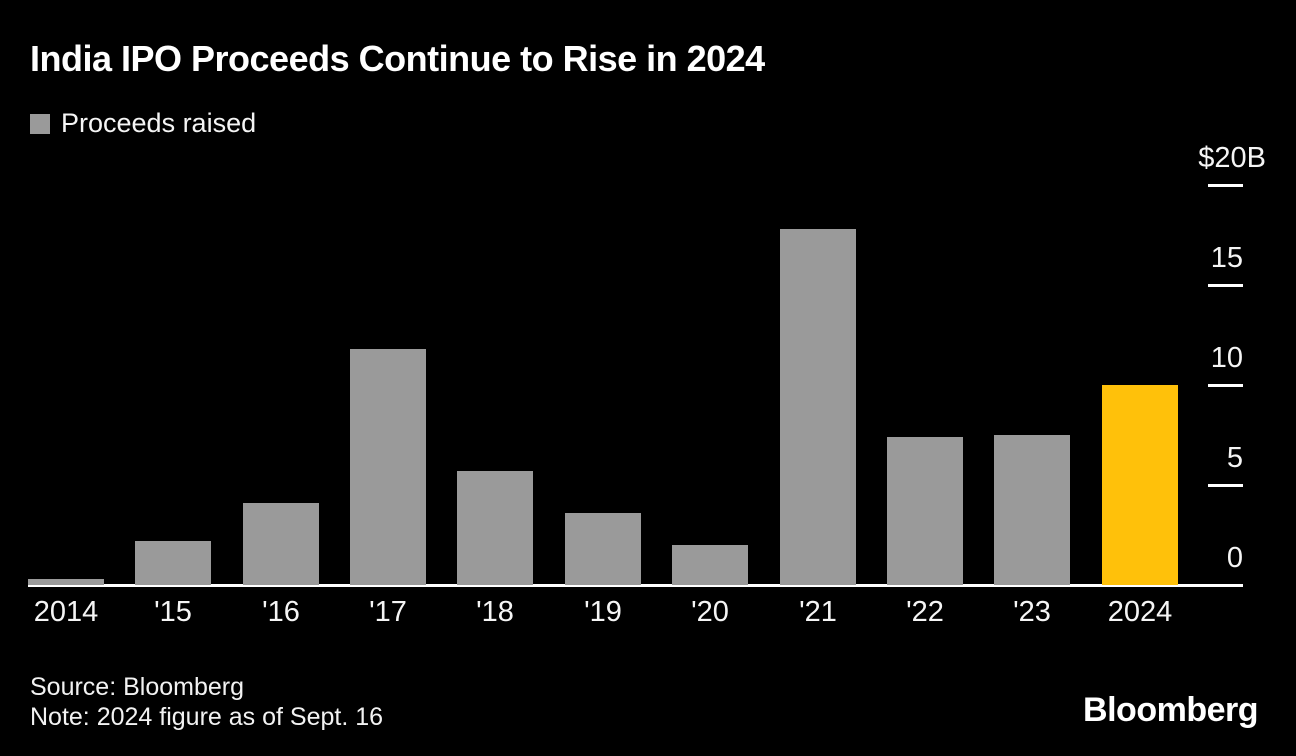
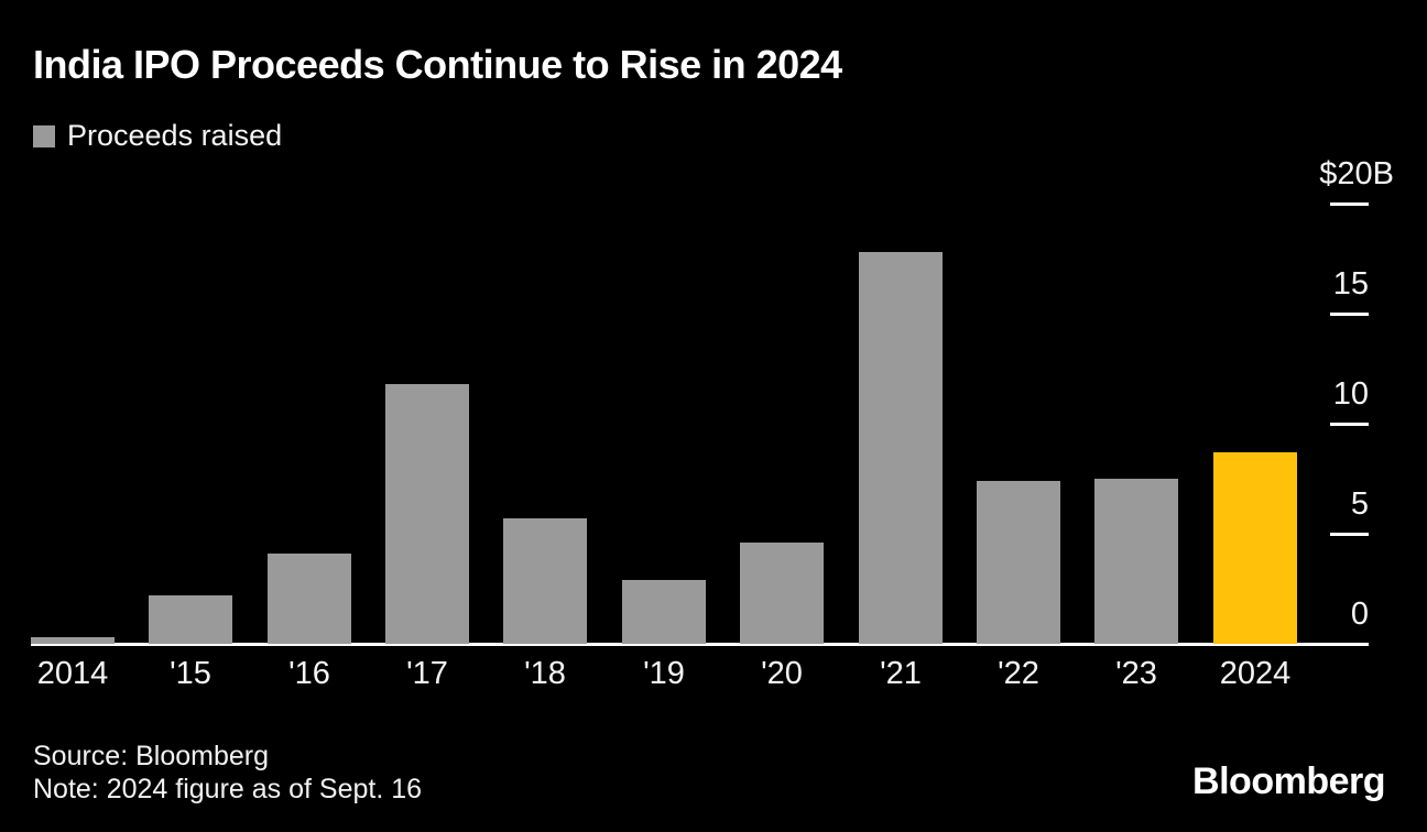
'19: 3.6 -> 2.9
'20: 2.0 -> 4.6
2024: 10.0 -> 8.7
